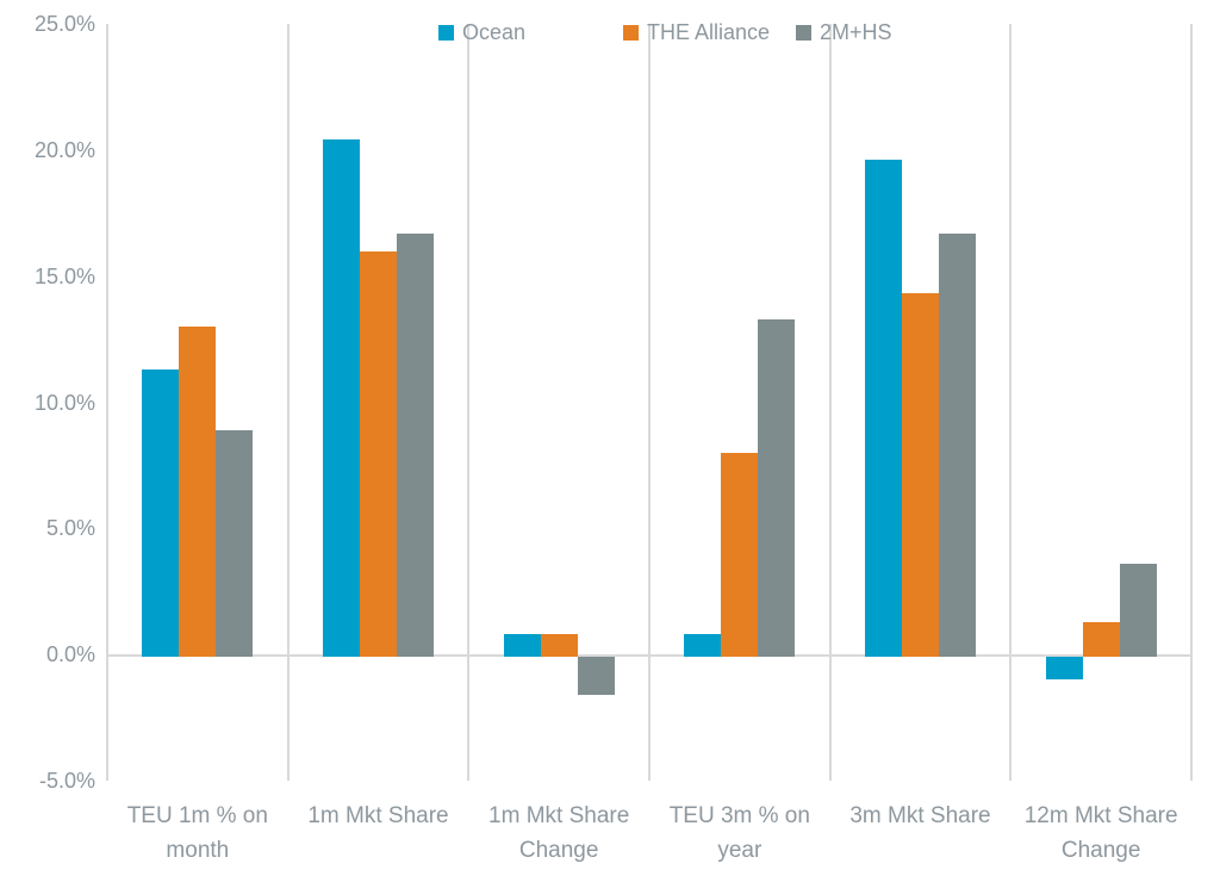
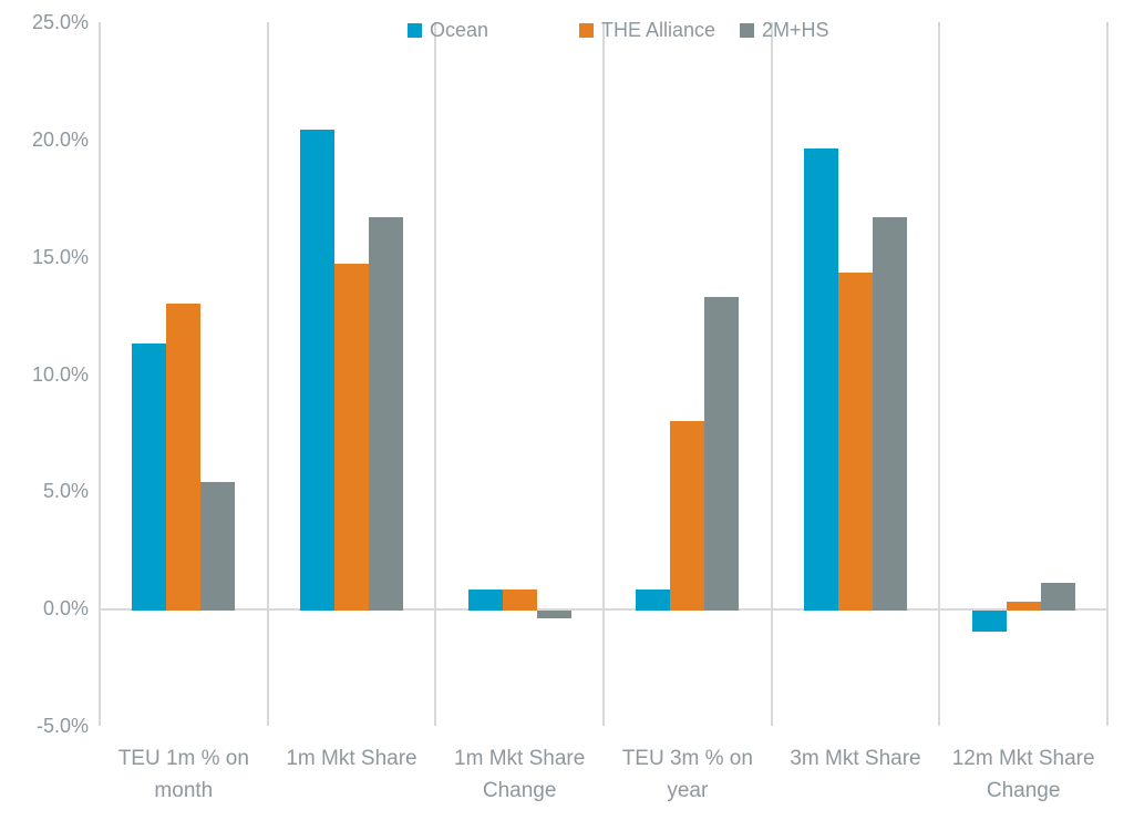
2M+HS/TEU 1m % on month: 8.9% -> 5.4%
THE Alliance/1m Mkt Share: 16.0% -> 14.7%
2M+HS/1m Mkt Share Change: -1.5% -> -0.3%
THE Alliance/12m Mkt Share Change: 1.3% -> 0.3%
2M+HS/12m Mkt Share Change: 3.6% -> 1.1%
